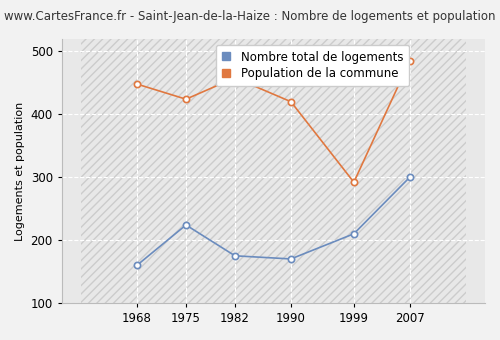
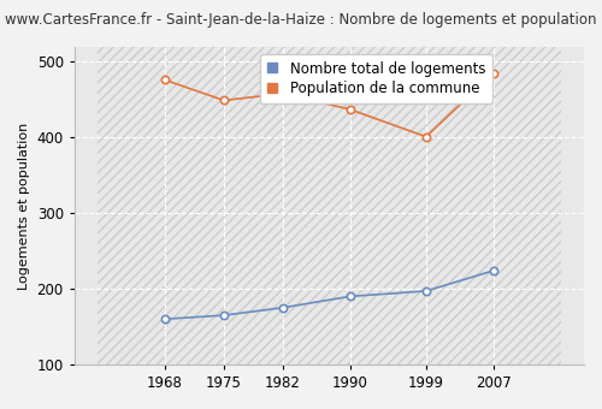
Population de la commune/1968: 448 -> 476
Nombre total de logements/1975: 224 -> 165
Population de la commune/1975: 424 -> 449
Nombre total de logements/1990: 170 -> 190
Population de la commune/1990: 420 -> 437
Nombre total de logements/1999: 210 -> 197
Population de la commune/1999: 292 -> 401
Nombre total de logements/2007: 300 -> 224
